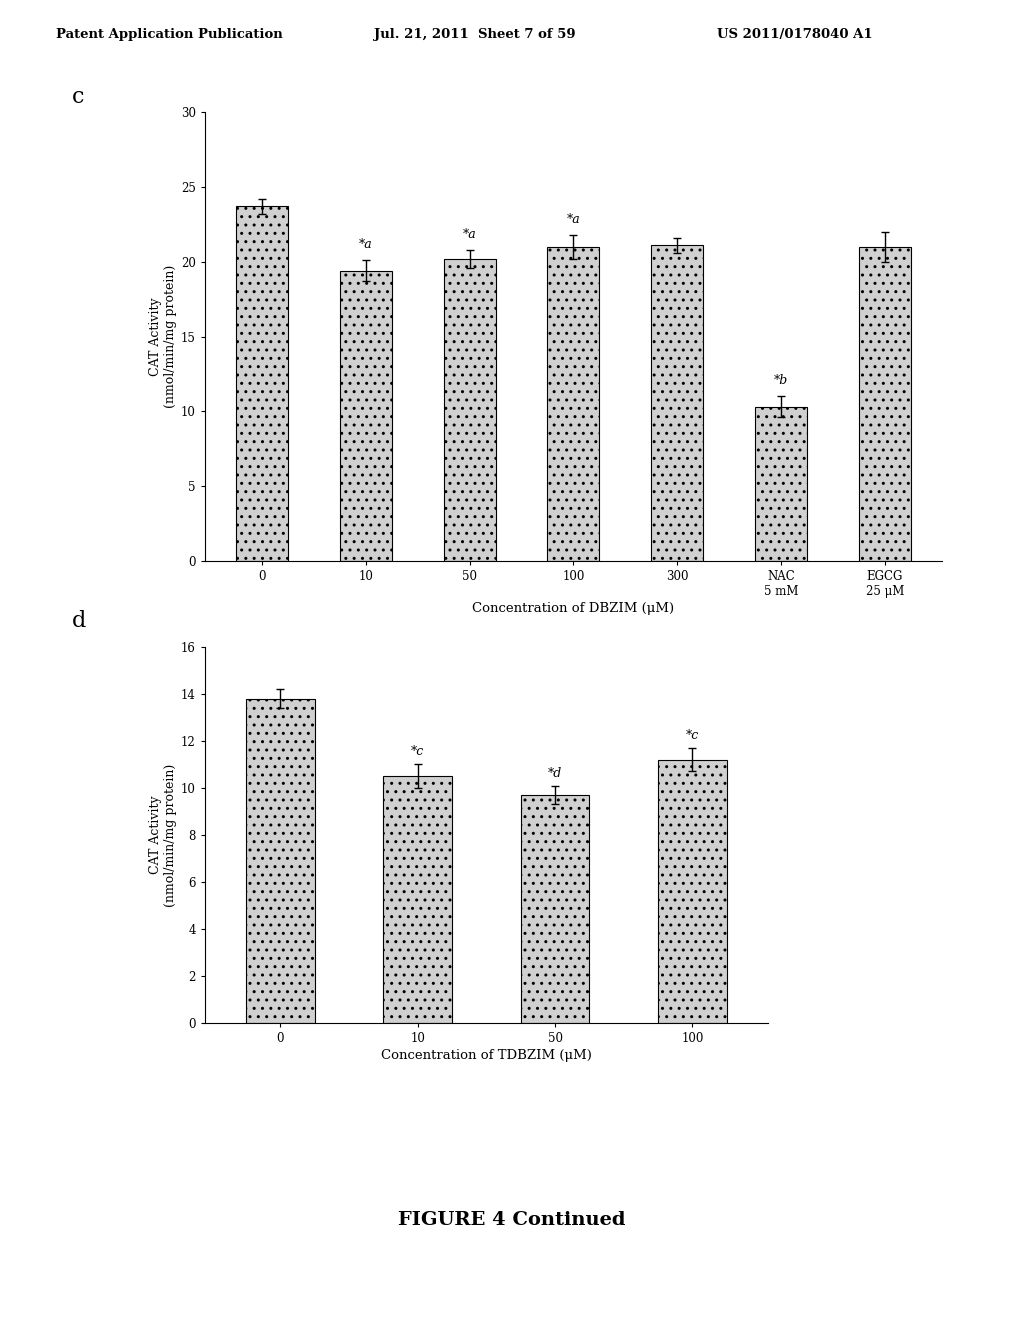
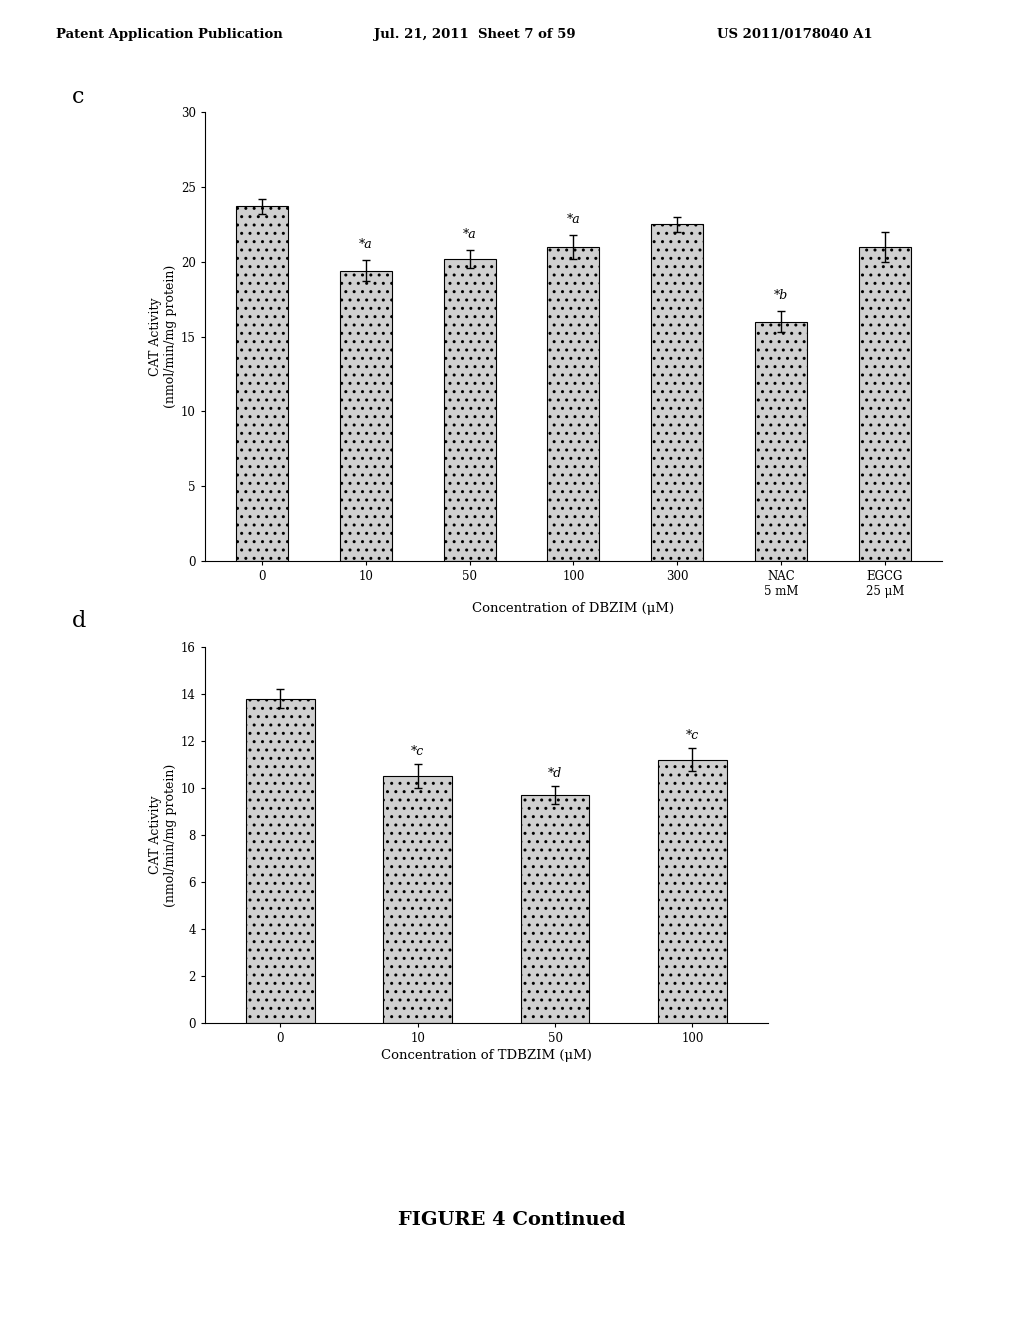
300: 21.1 -> 22.5
NAC 5 mM: 10.3 -> 16.0
